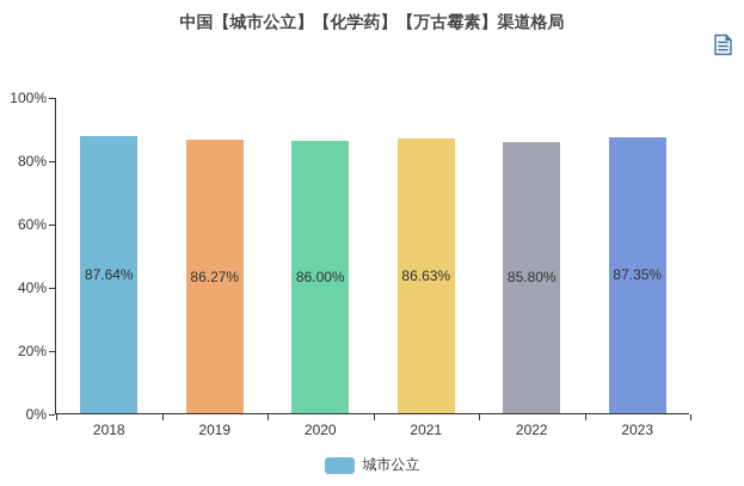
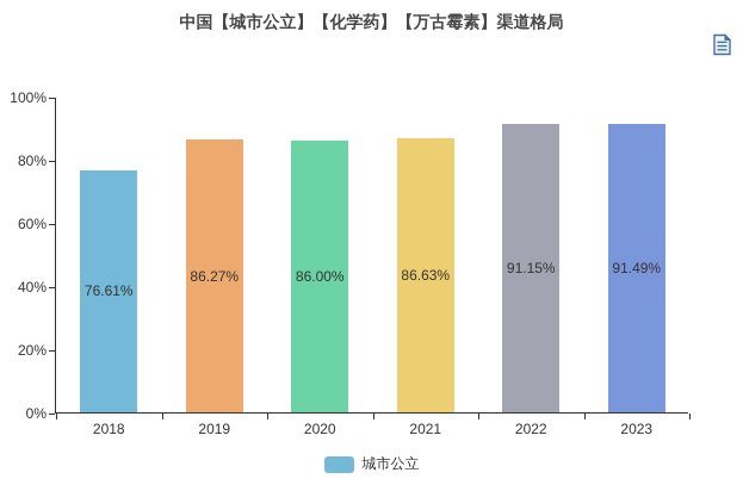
2018: 87.64% -> 76.61%
2022: 85.80% -> 91.15%
2023: 87.35% -> 91.49%
